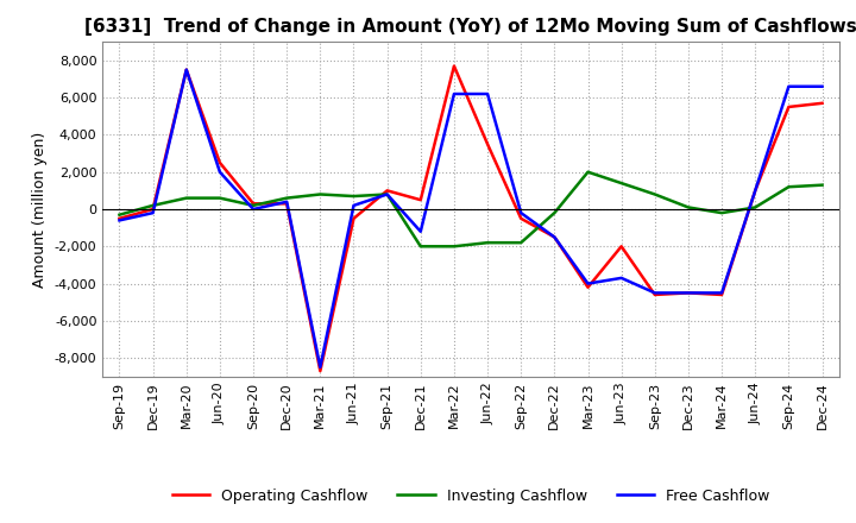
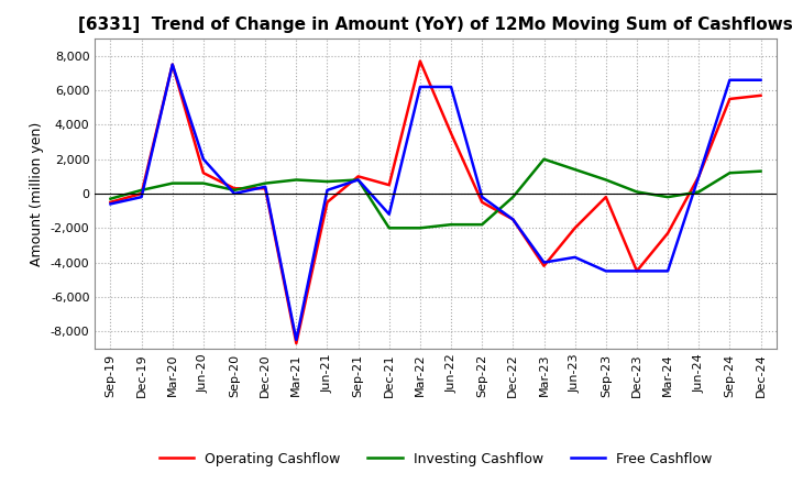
Operating Cashflow/Jun-20: 2,500 -> 1,200
Operating Cashflow/Sep-23: -4,600 -> -200
Operating Cashflow/Mar-24: -4,600 -> -2,300
